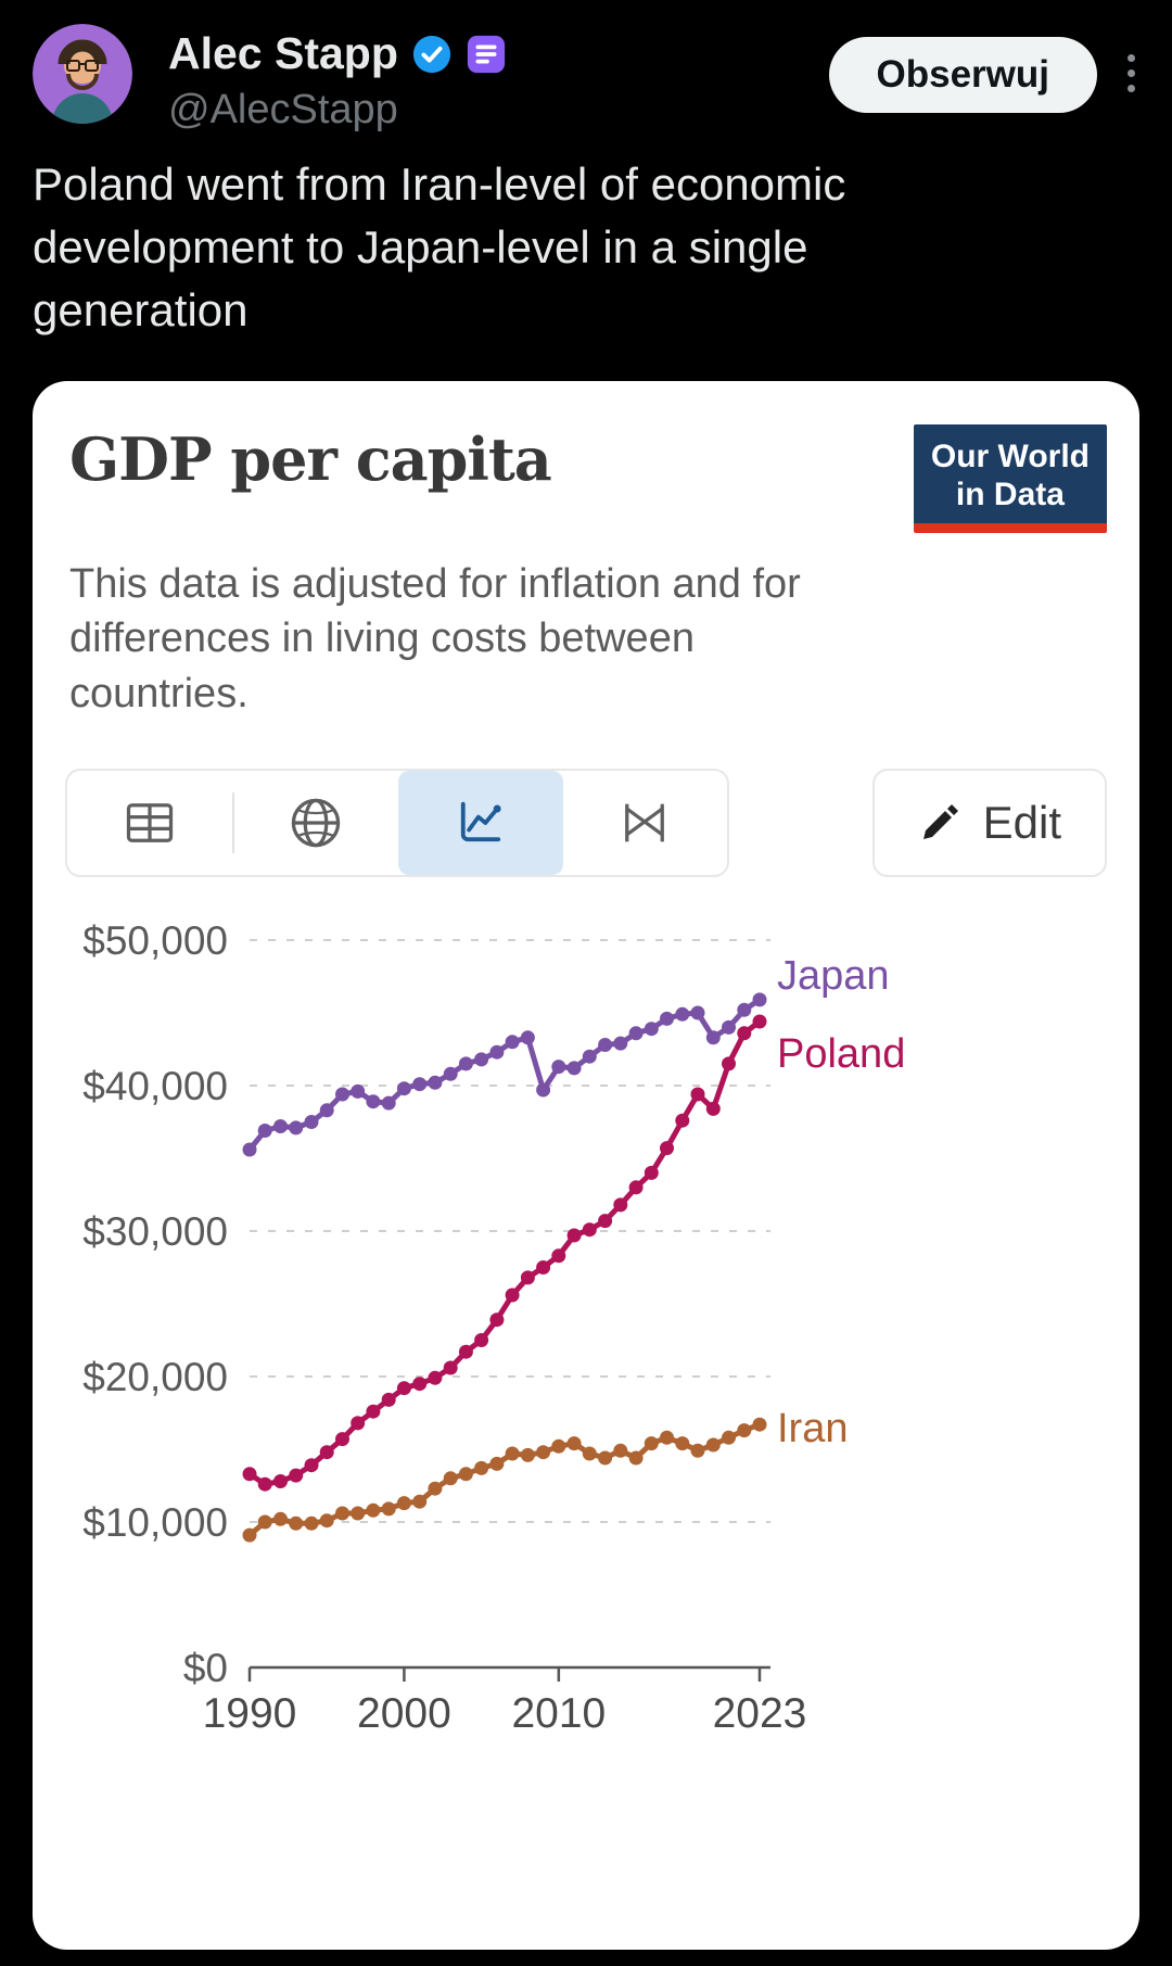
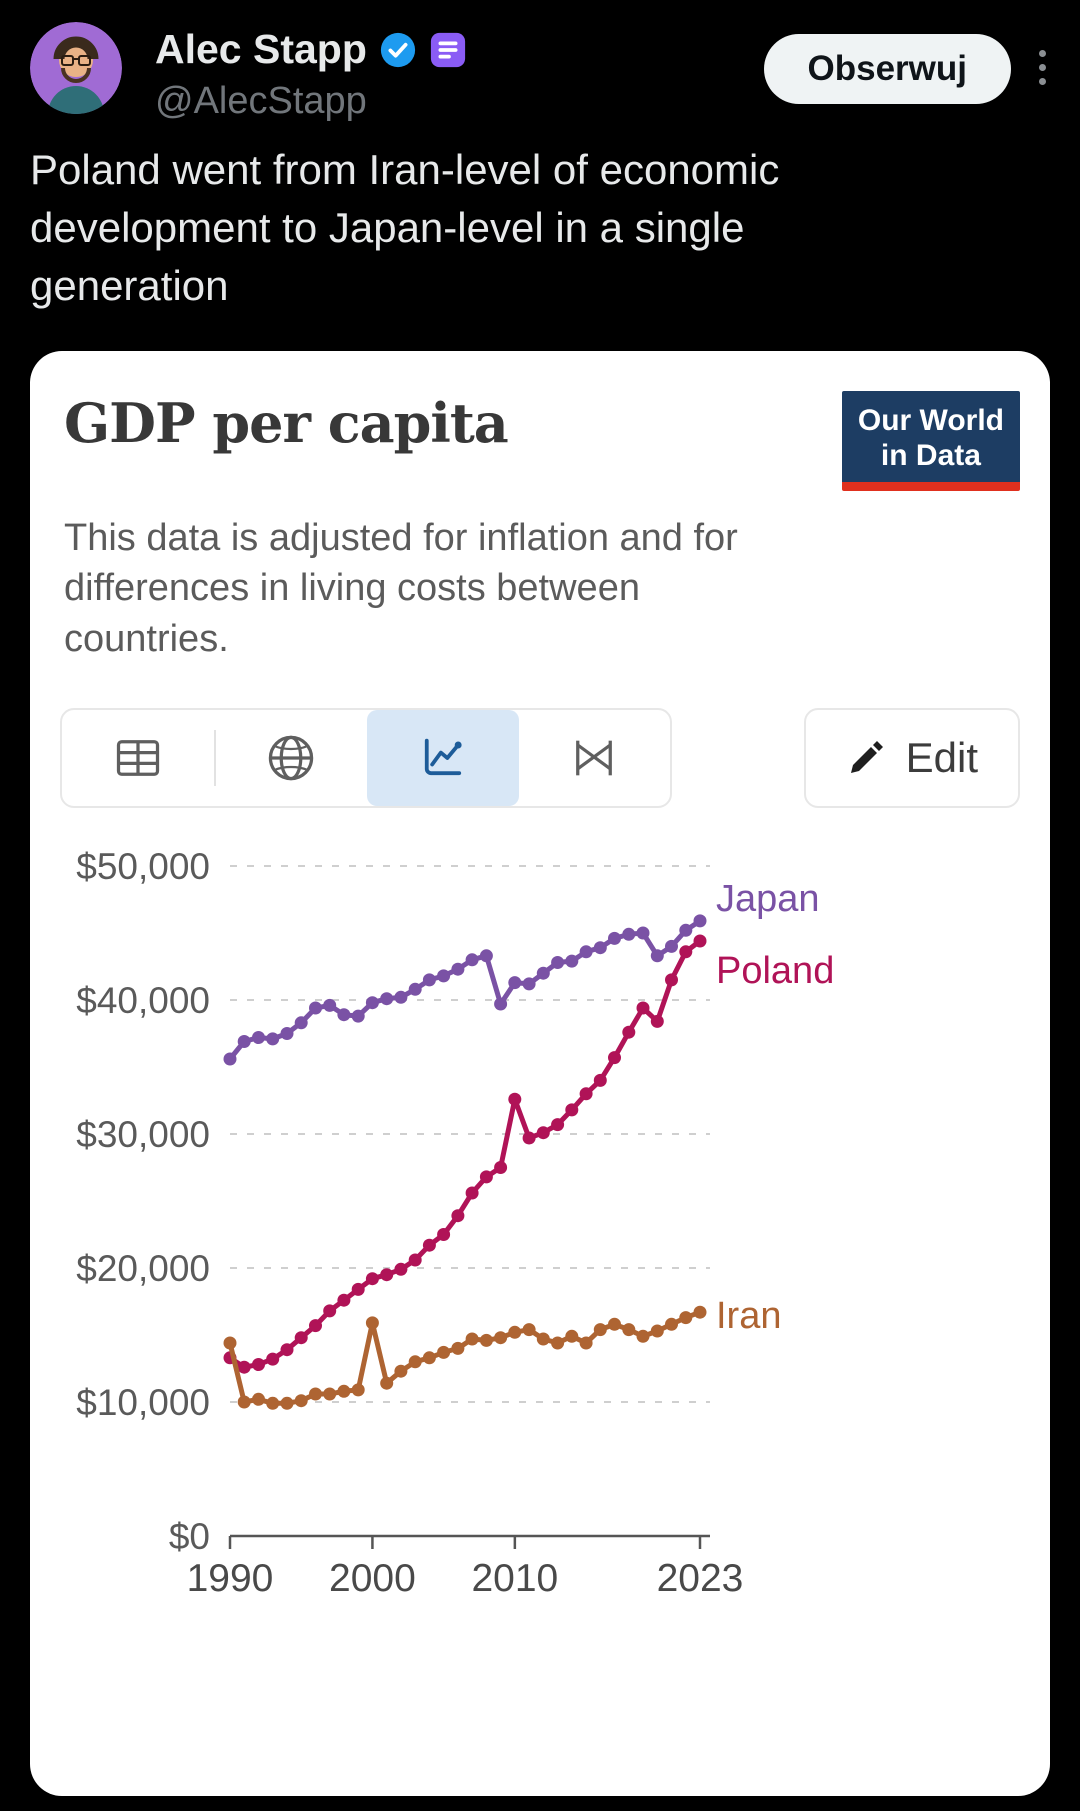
Iran/1990: $9100 -> $14400
Iran/2000: $11300 -> $15900
Poland/2010: $28300 -> $32600
